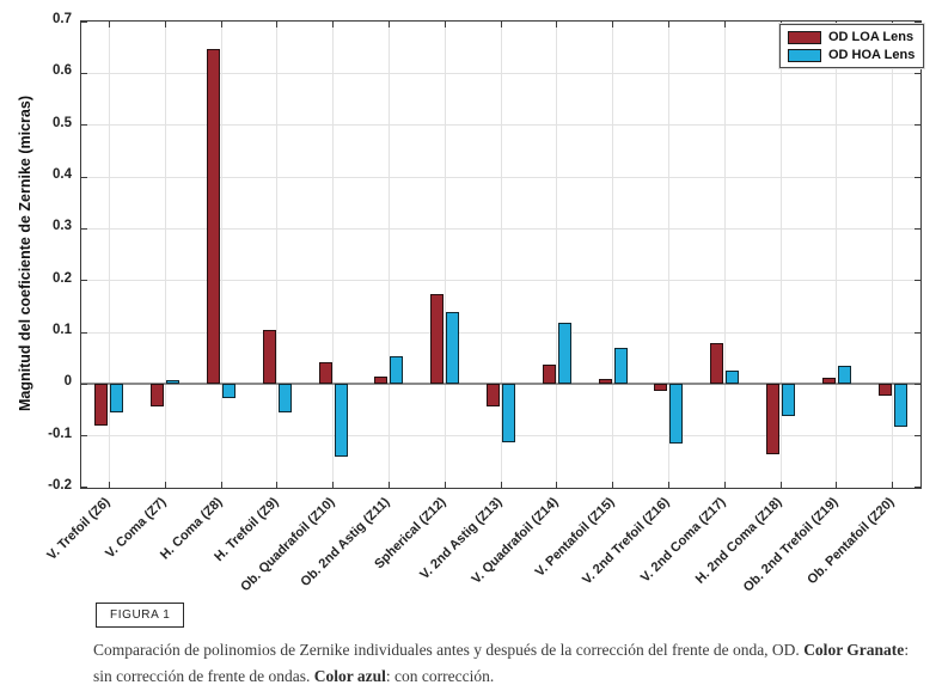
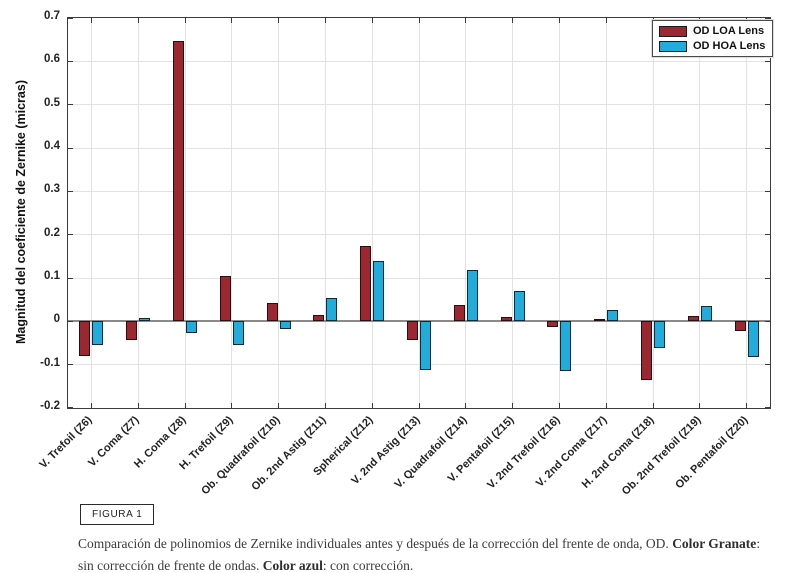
OD HOA Lens/Ob. Quadrafoil (Z10): -0.14 -> -0.02
OD LOA Lens/V. 2nd Coma (Z17): 0.08 -> 0.01
